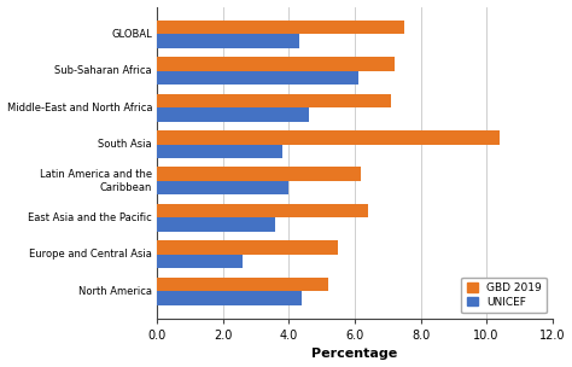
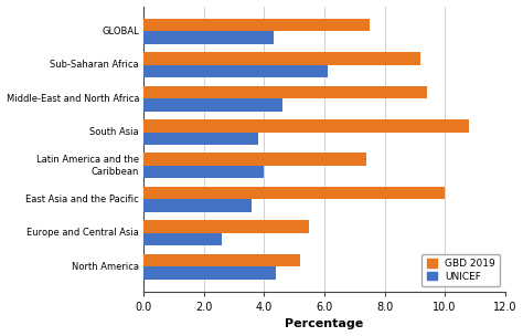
GBD 2019/Sub-Saharan Africa: 7.2 -> 9.2
GBD 2019/Middle-East and North Africa: 7.1 -> 9.4
GBD 2019/South Asia: 10.4 -> 10.8
GBD 2019/Latin America and the Caribbean: 6.2 -> 7.4
GBD 2019/East Asia and the Pacific: 6.4 -> 10.0
